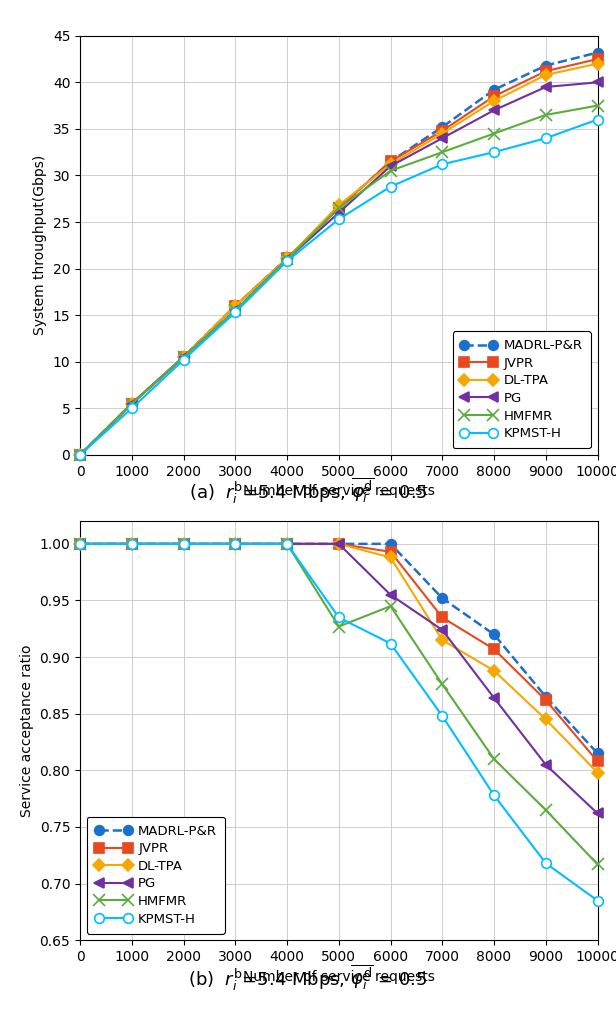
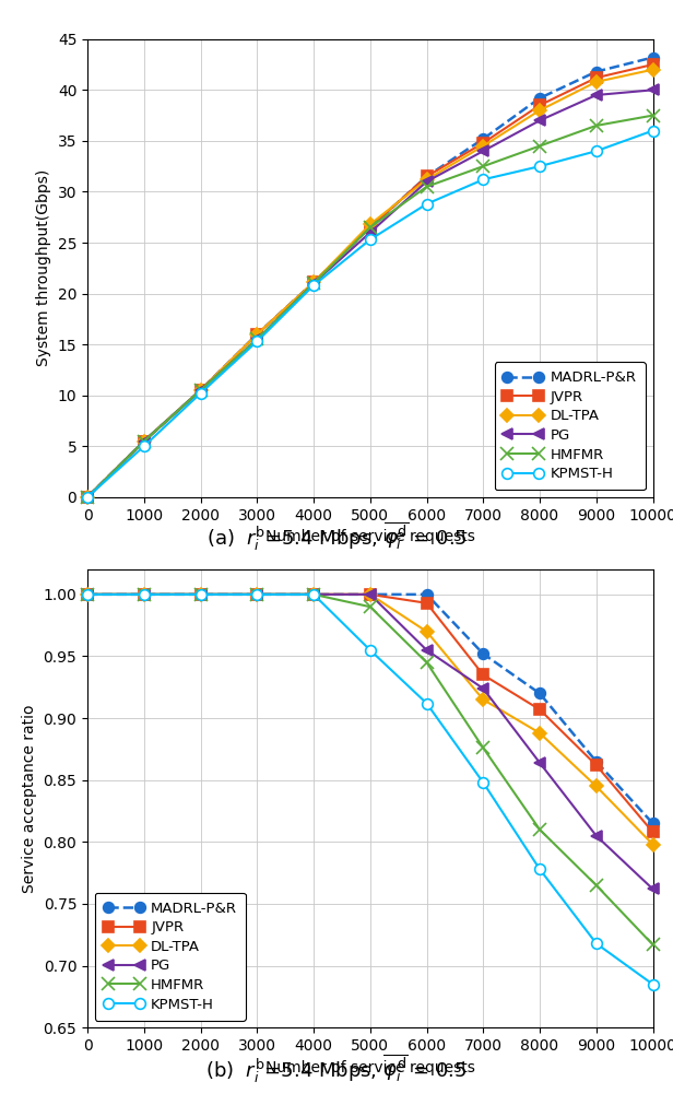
HMFMR/5000: 0.927 -> 0.990
KPMST-H/5000: 0.935 -> 0.955
DL-TPA/6000: 0.988 -> 0.970
